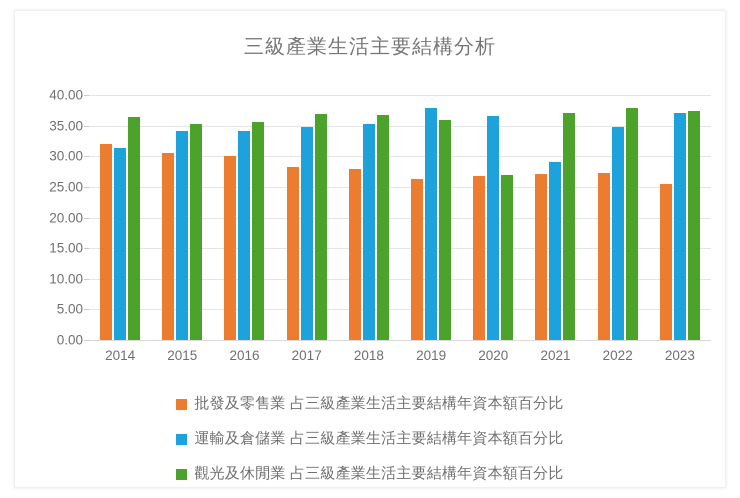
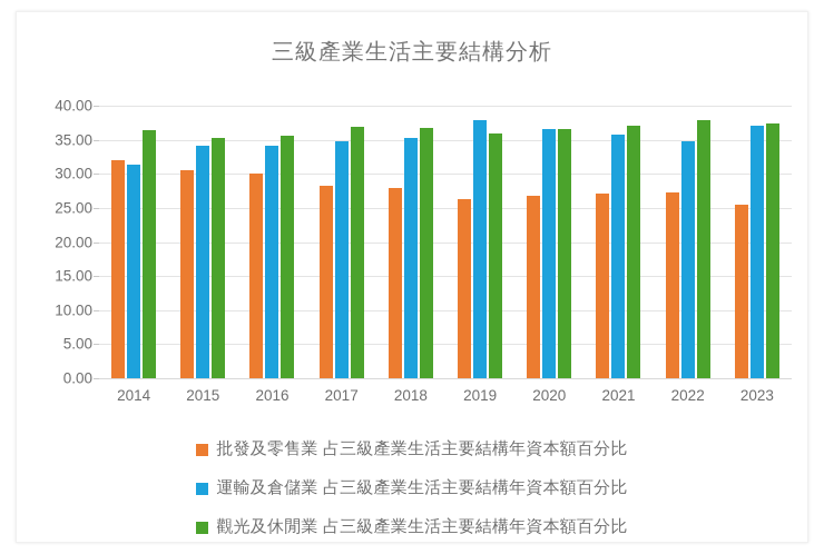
觀光及休閒業 占三級產業生活主要結構年資本額百分比/2020: 27 -> 36
運輸及倉儲業 占三級產業生活主要結構年資本額百分比/2021: 29 -> 36
